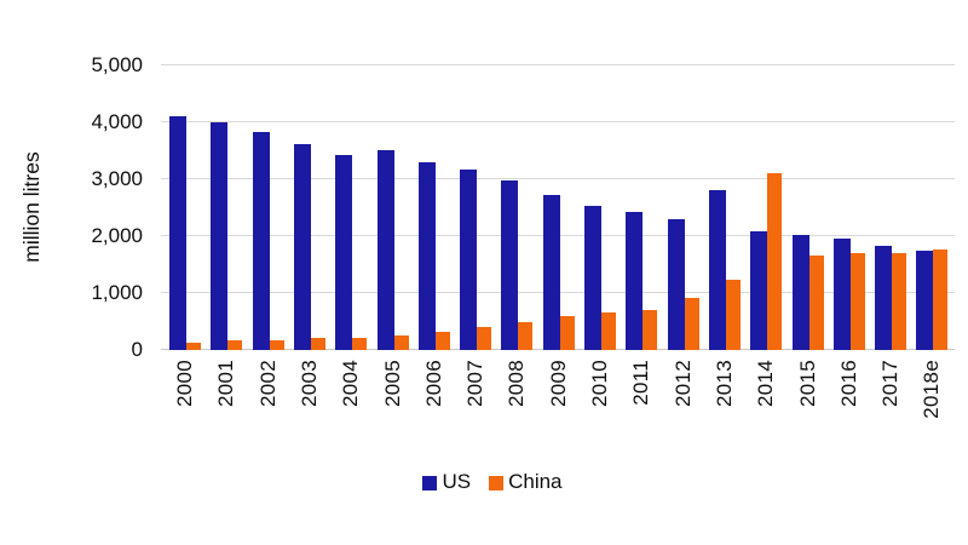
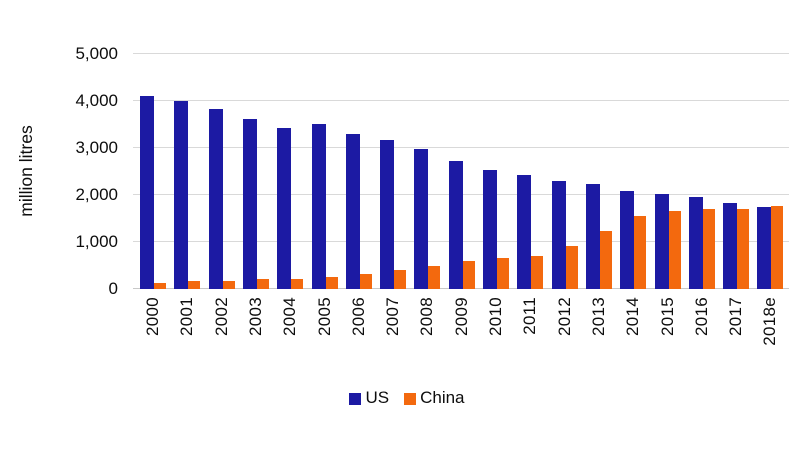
US/2013: 2800 -> 2200
China/2014: 3100 -> 1600
